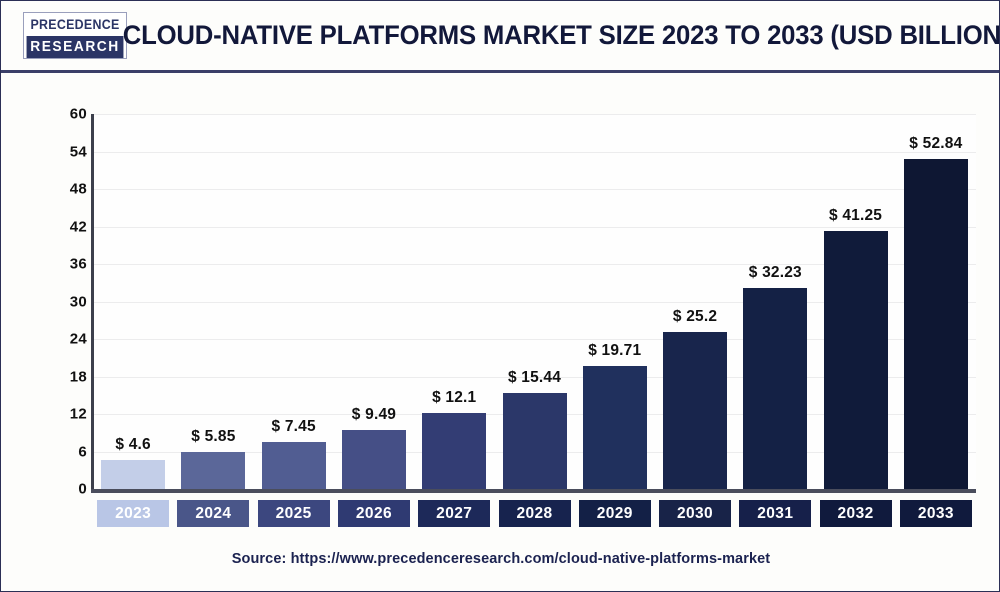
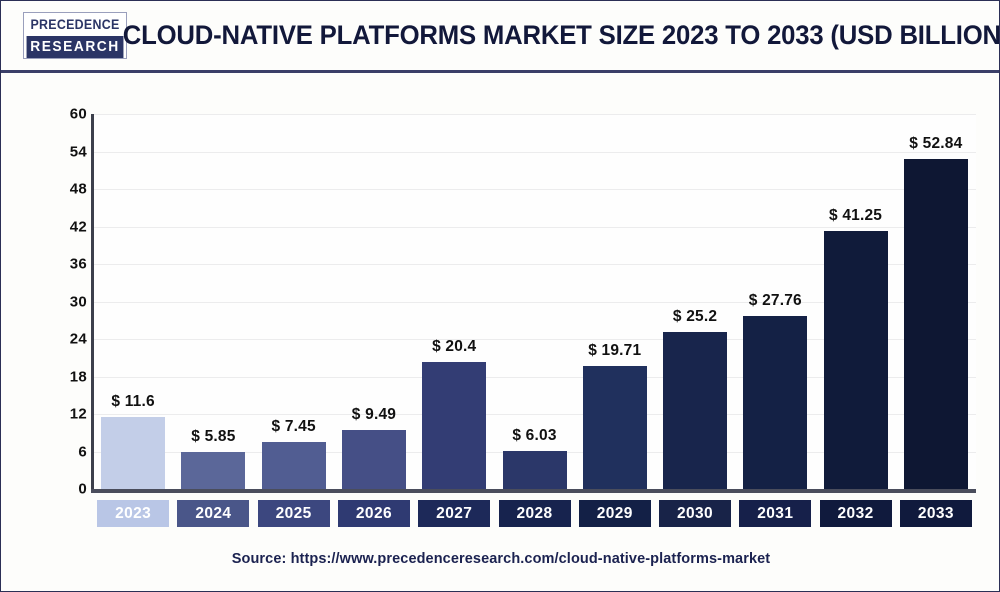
2023: 4.6 -> 11.6
2027: 12.1 -> 20.4
2028: 15.44 -> 6.03
2031: 32.23 -> 27.76
